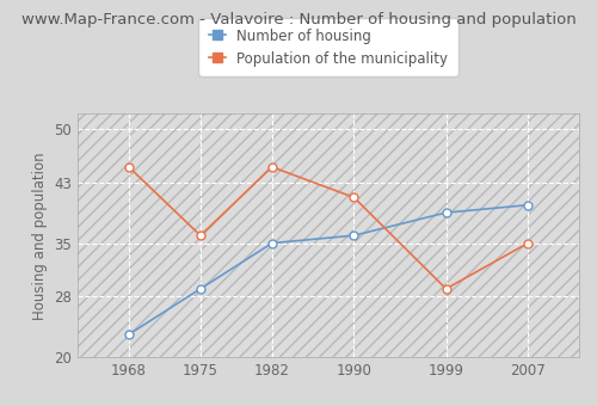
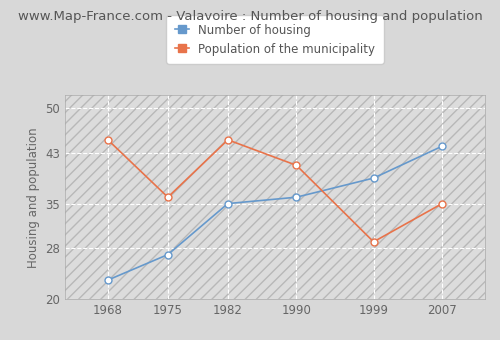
Number of housing/1975: 29 -> 27
Number of housing/2007: 40 -> 44
